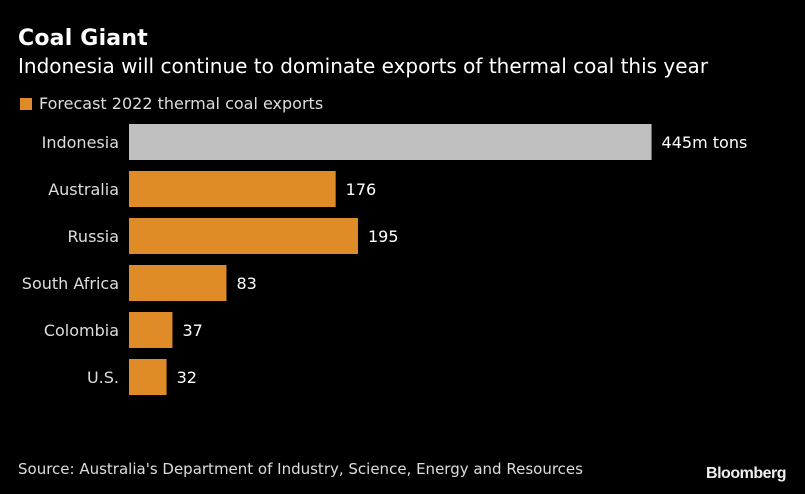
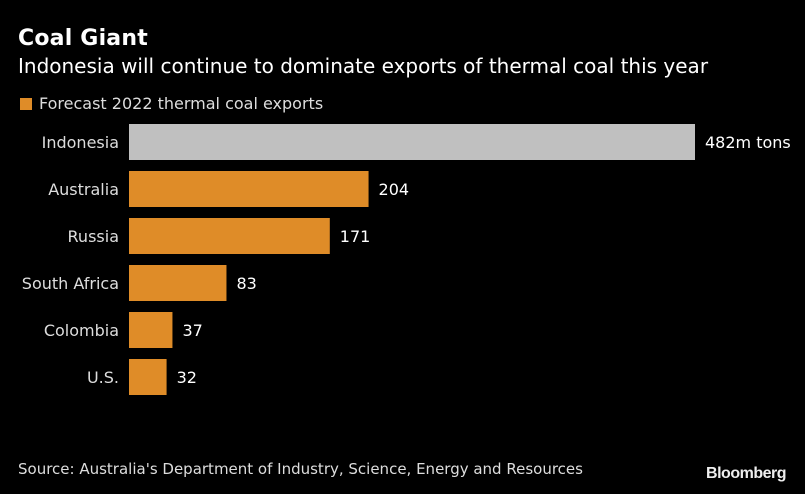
Indonesia: 445m -> 482m
Australia: 176 -> 204
Russia: 195 -> 171
